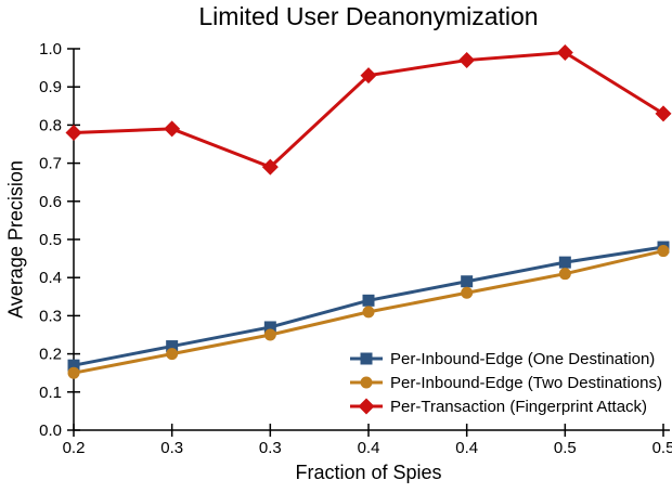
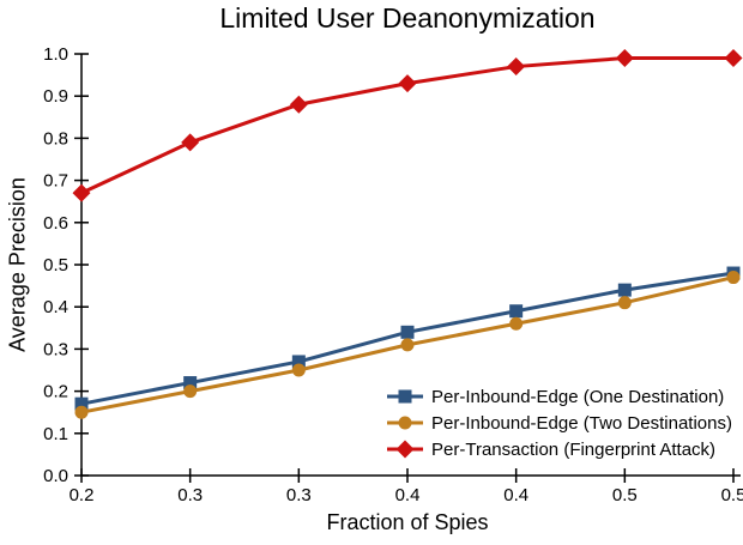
Per-Transaction (Fingerprint Attack)/0.2: 0.78 -> 0.67
Per-Transaction (Fingerprint Attack)/0.3: 0.69 -> 0.88
Per-Transaction (Fingerprint Attack)/0.5: 0.83 -> 0.99
